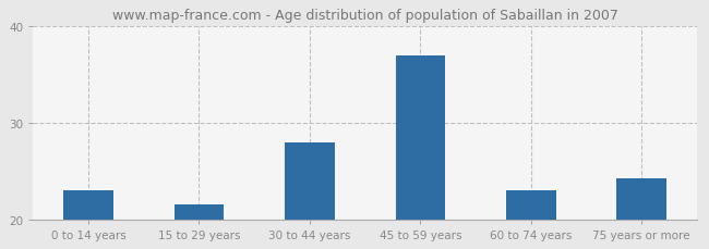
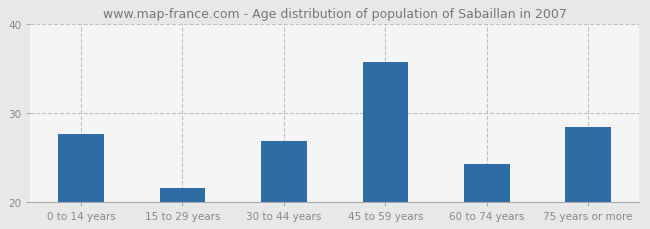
0 to 14 years: 23.0 -> 27.6
30 to 44 years: 28.0 -> 26.8
45 to 59 years: 37.0 -> 35.8
60 to 74 years: 23.0 -> 24.2
75 years or more: 24.2 -> 28.4
